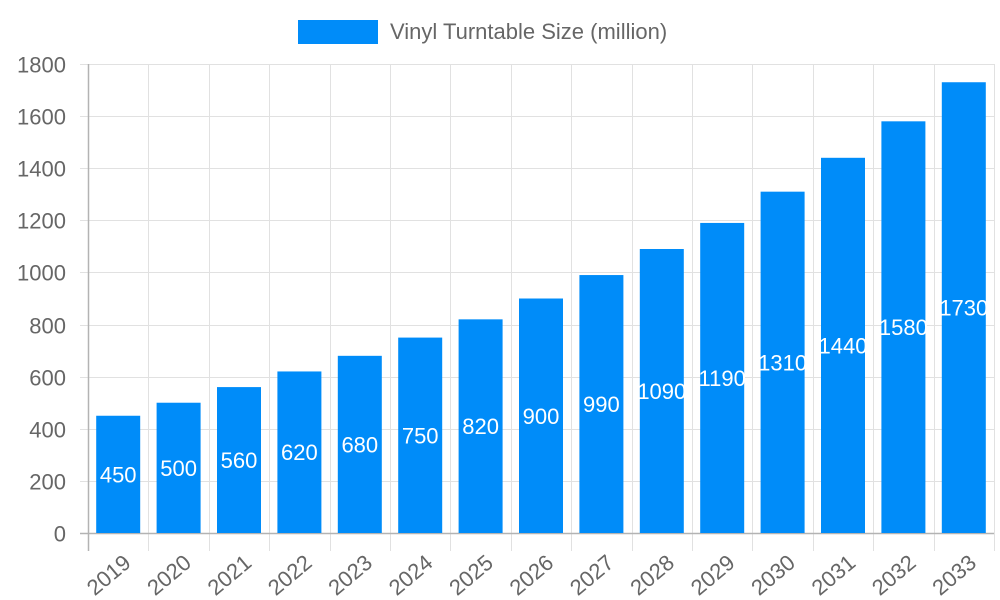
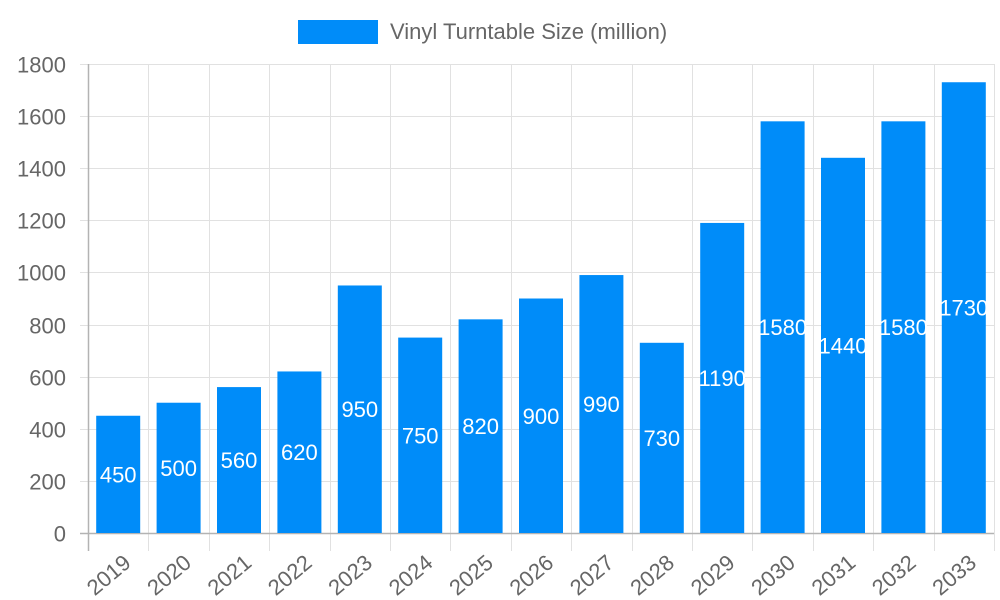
2023: 680 -> 950
2028: 1090 -> 730
2030: 1310 -> 1580
